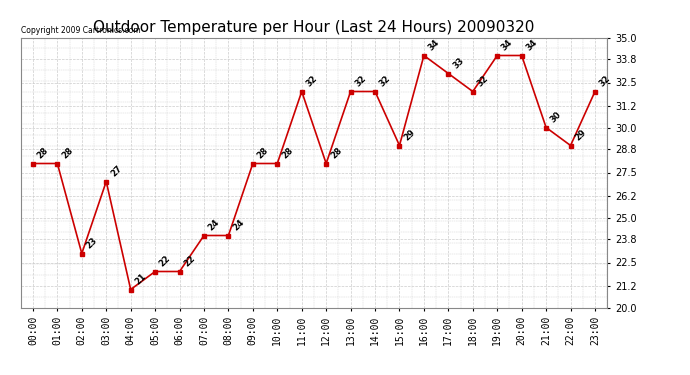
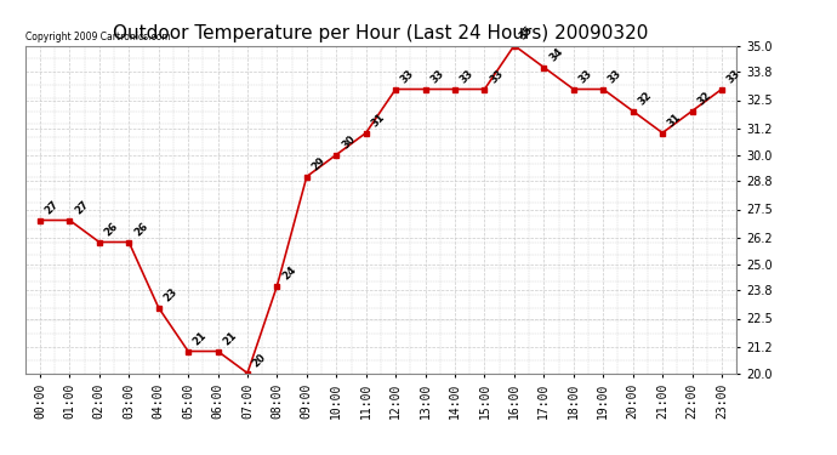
00:00: 28 -> 27
01:00: 28 -> 27
02:00: 23 -> 26
03:00: 27 -> 26
04:00: 21 -> 23
05:00: 22 -> 21
06:00: 22 -> 21
07:00: 24 -> 20
09:00: 28 -> 29
10:00: 28 -> 30
11:00: 32 -> 31
12:00: 28 -> 33
13:00: 32 -> 33
14:00: 32 -> 33
15:00: 29 -> 33
16:00: 34 -> 35
17:00: 33 -> 34
18:00: 32 -> 33
19:00: 34 -> 33
20:00: 34 -> 32
21:00: 30 -> 31
22:00: 29 -> 32
23:00: 32 -> 33
